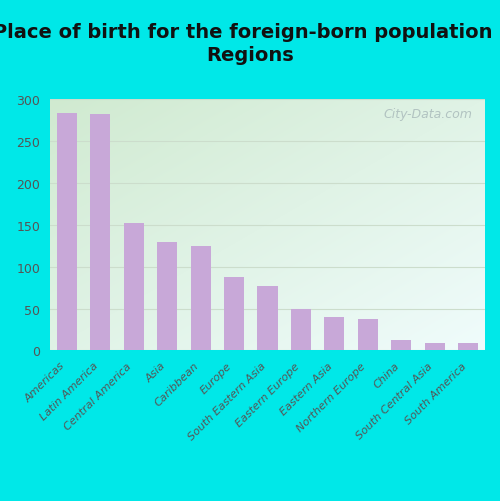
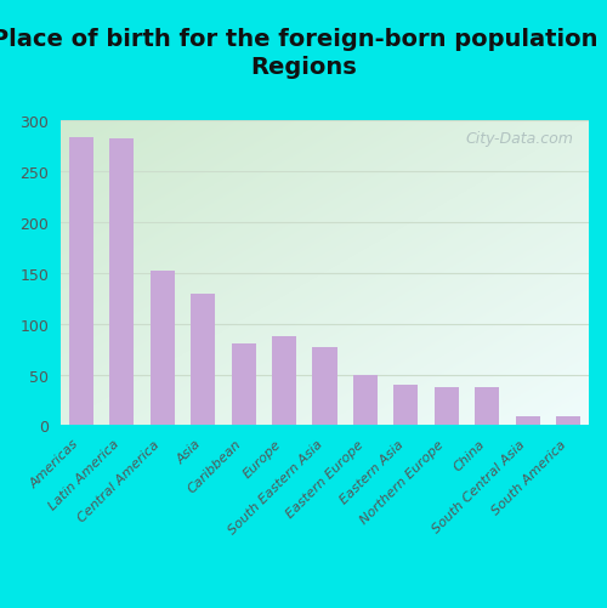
Caribbean: 125 -> 80
China: 13 -> 38
